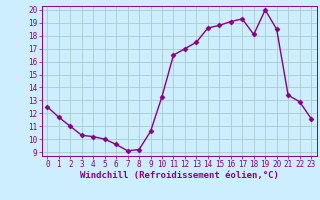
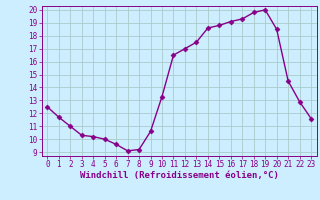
18: 18.1 -> 19.8
21: 13.4 -> 14.5
